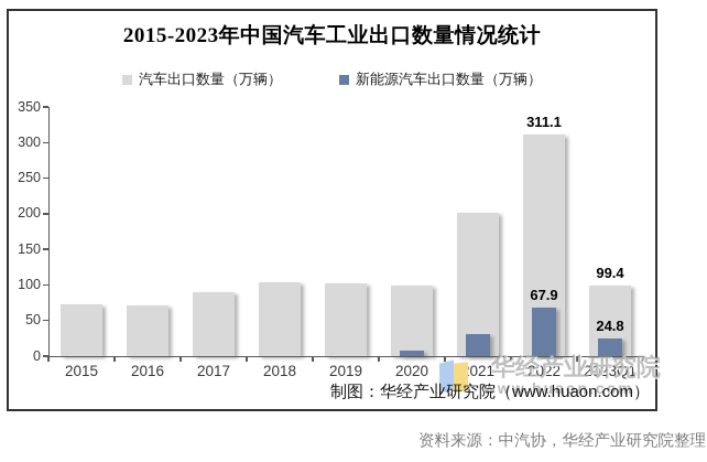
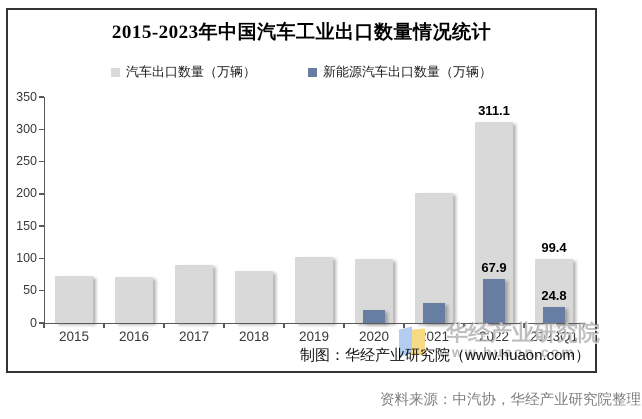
汽车出口数量（万辆）/2018: 100 -> 80
新能源汽车出口数量（万辆）/2020: 10 -> 20
